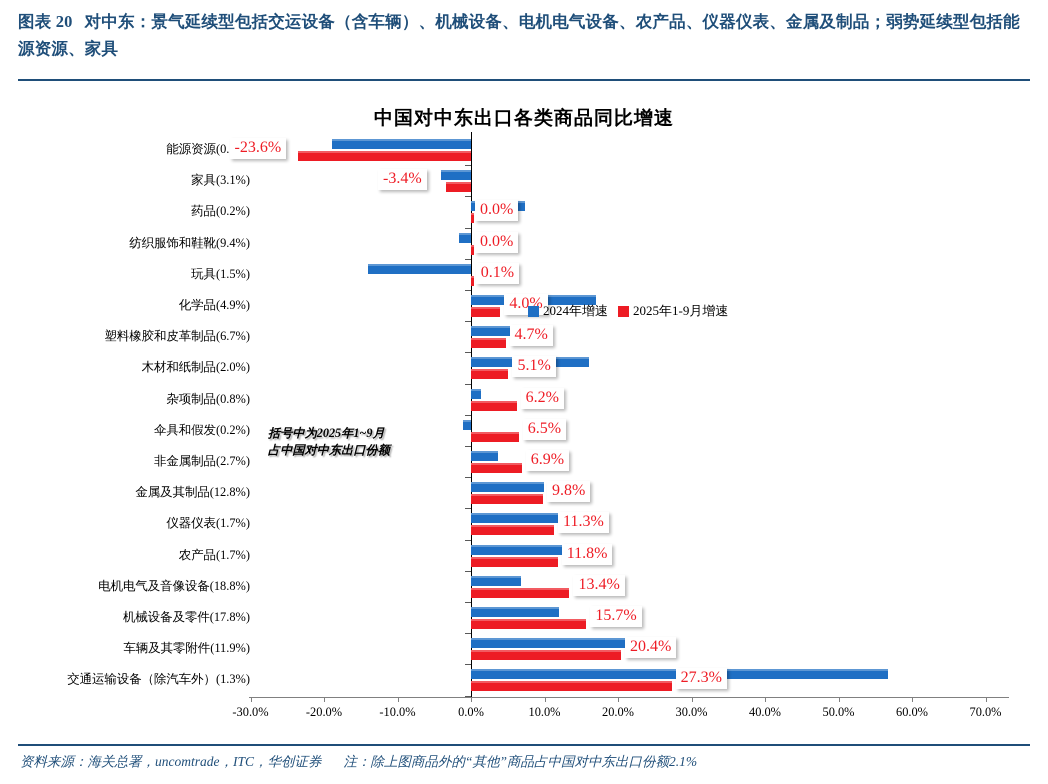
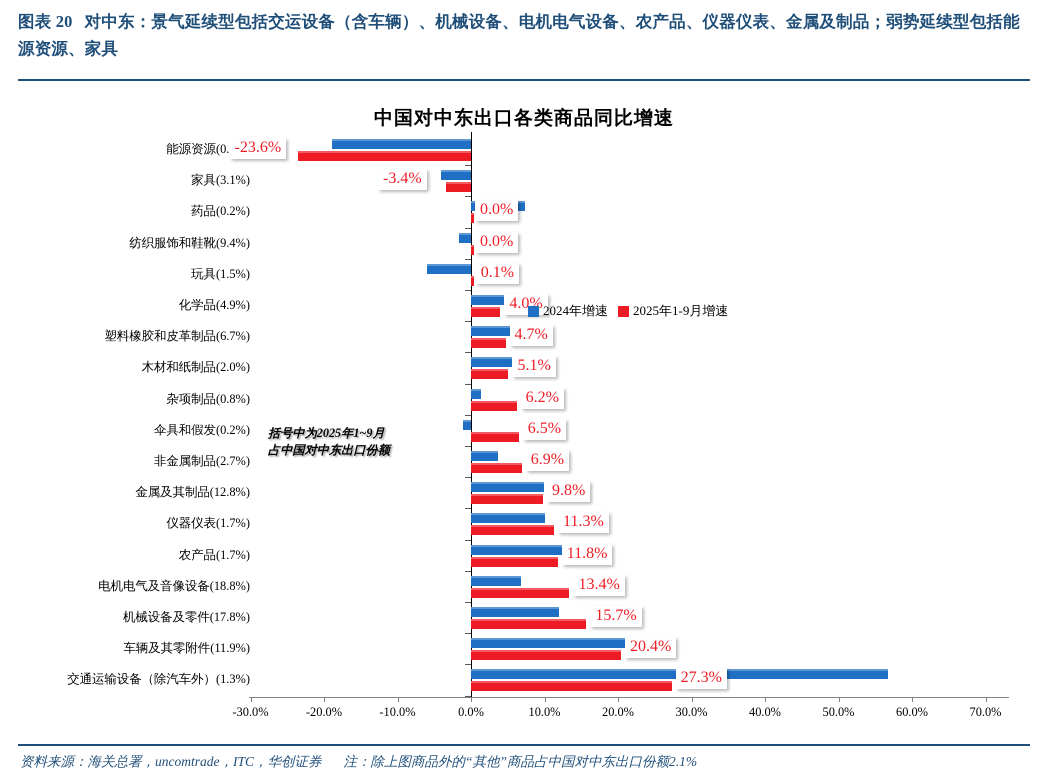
2024年增速/玩具(1.5%): -14% -> -6%
2024年增速/化学品(4.9%): 17% -> 10%
2024年增速/木材和纸制品(2.0%): 16% -> 6%
2024年增速/仪器仪表(1.7%): 17% -> 10%
